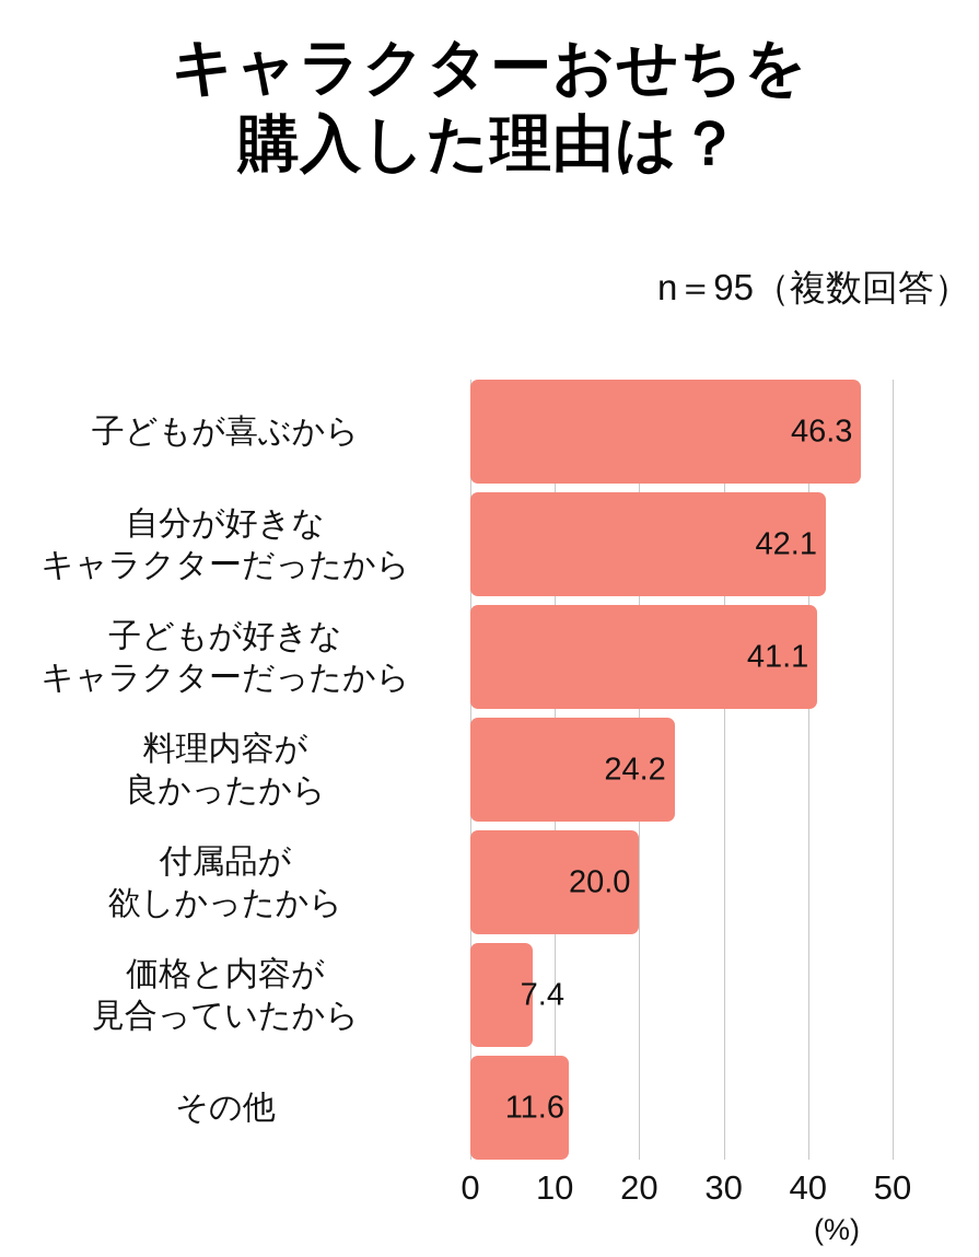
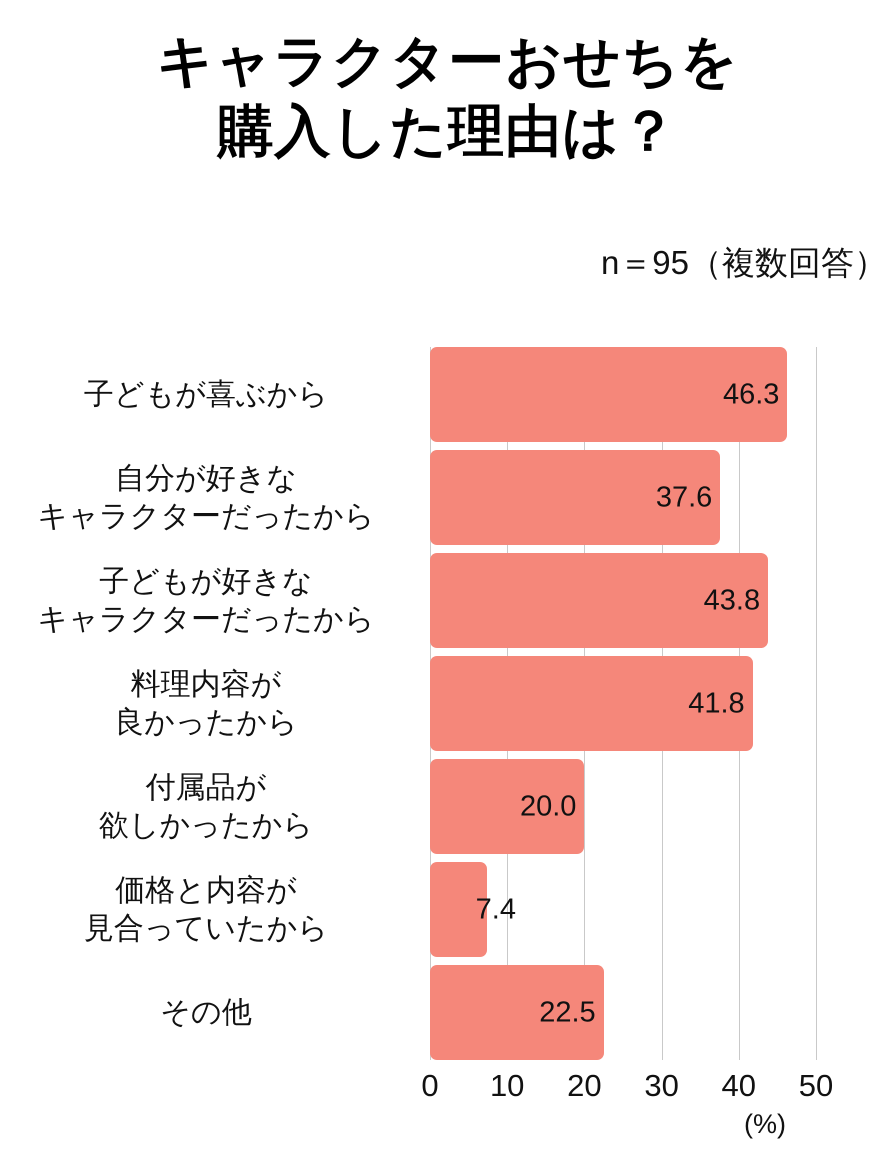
自分が好きなキャラクターだったから: 42.1 -> 37.6
子どもが好きなキャラクターだったから: 41.1 -> 43.8
料理内容が良かったから: 24.2 -> 41.8
その他: 11.6 -> 22.5
